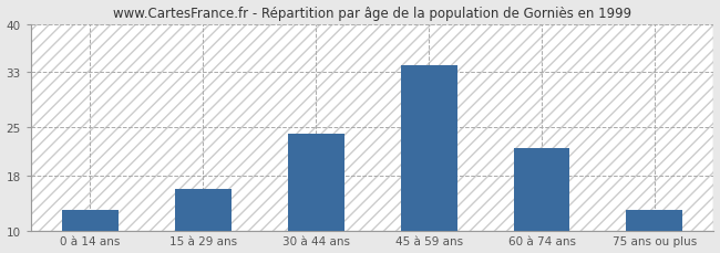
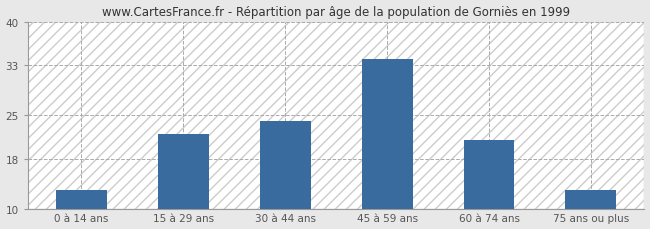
15 à 29 ans: 16 -> 22
60 à 74 ans: 22 -> 21
